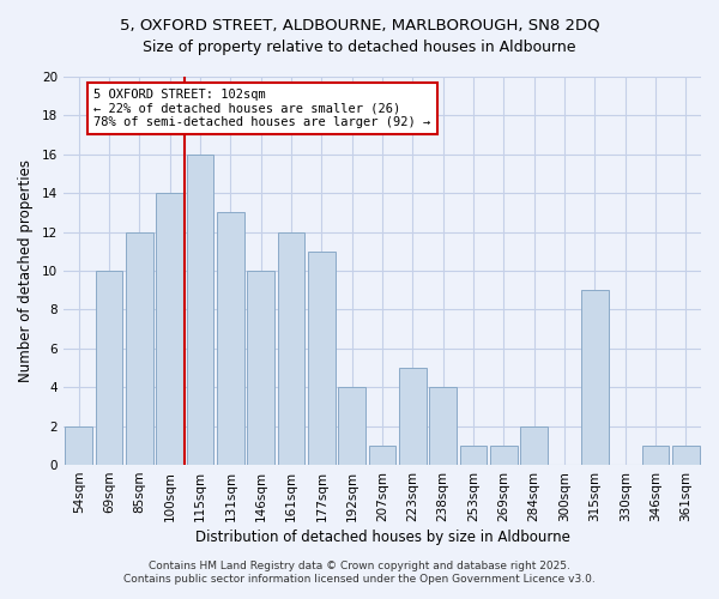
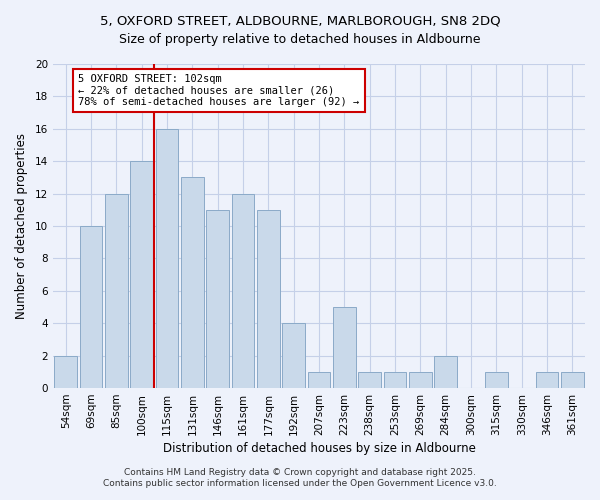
146sqm: 10 -> 11
238sqm: 4 -> 1
315sqm: 9 -> 1
